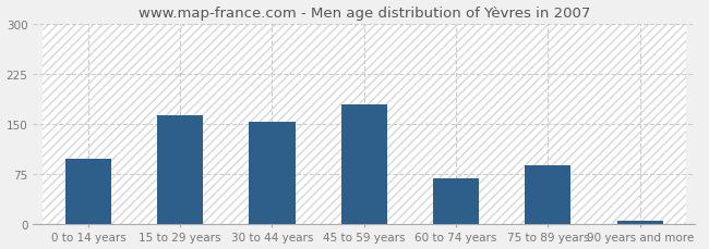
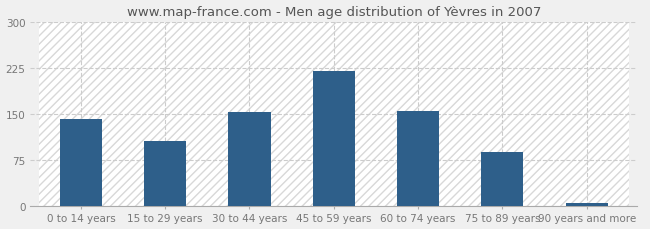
0 to 14 years: 98 -> 142
15 to 29 years: 162 -> 105
45 to 59 years: 178 -> 220
60 to 74 years: 68 -> 154
